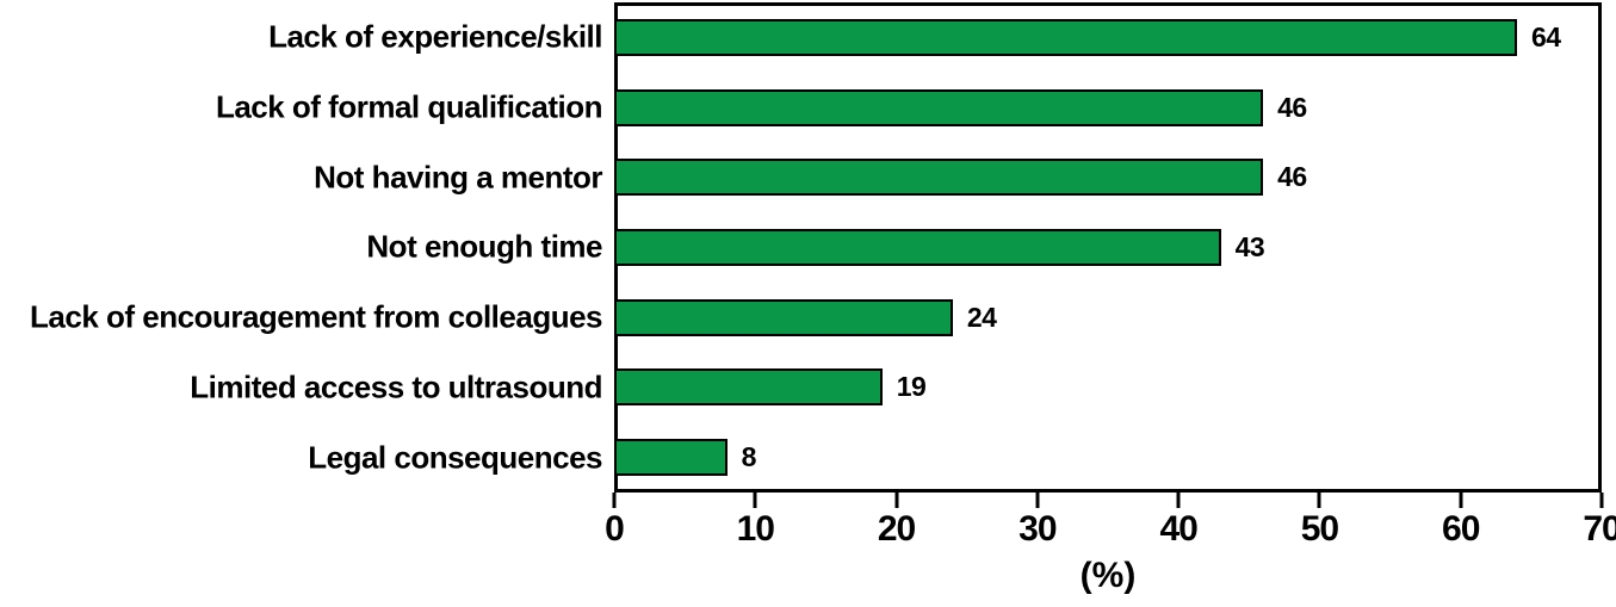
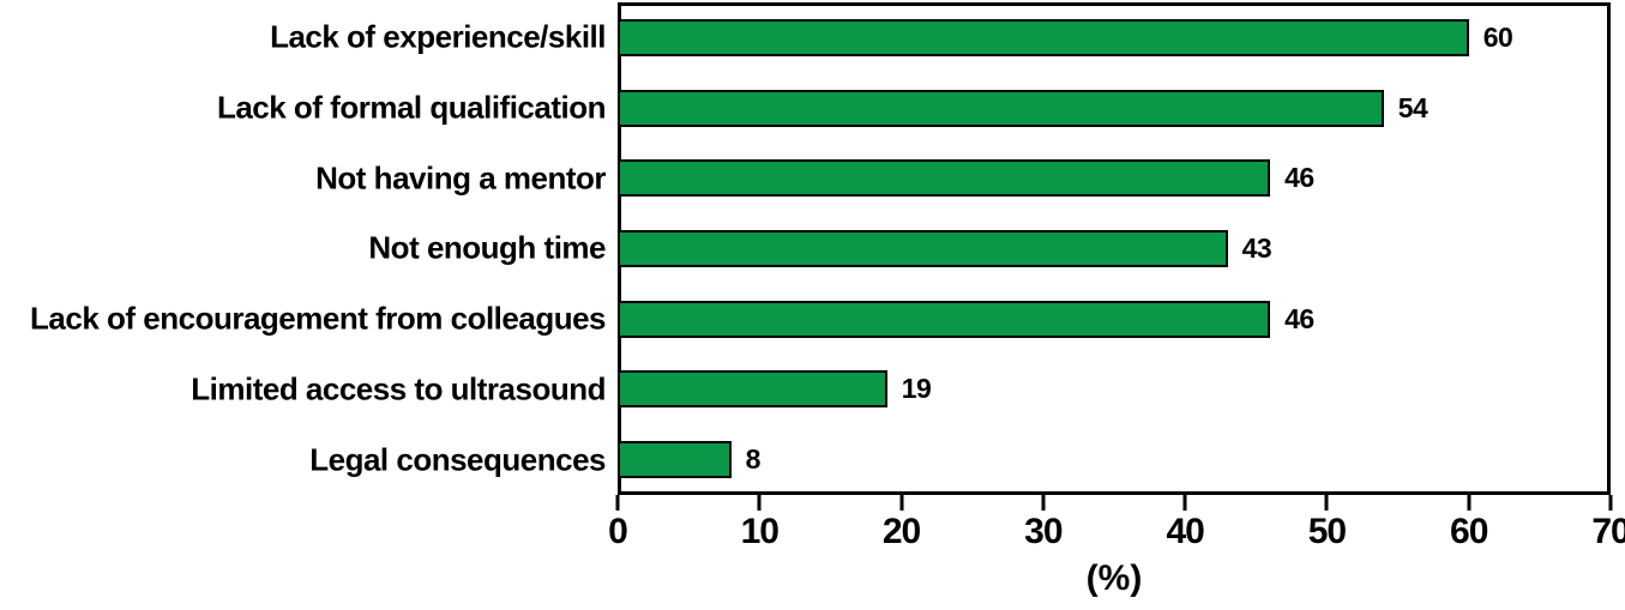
Lack of experience/skill: 64 -> 60
Lack of formal qualification: 46 -> 54
Lack of encouragement from colleagues: 24 -> 46
